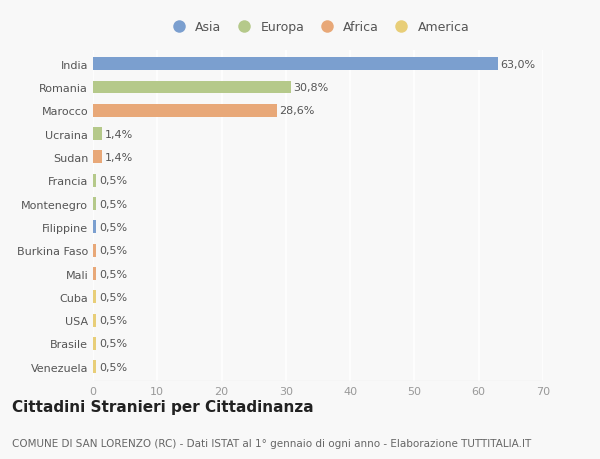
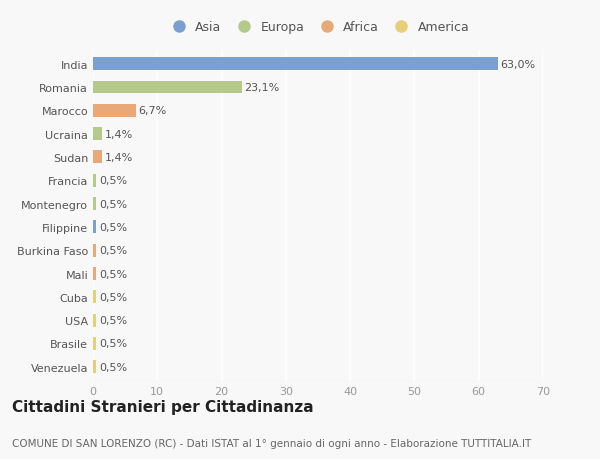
Romania: 30,8% -> 23,1%
Marocco: 28,6% -> 6,7%
